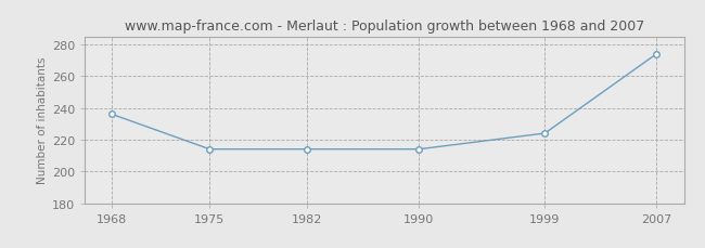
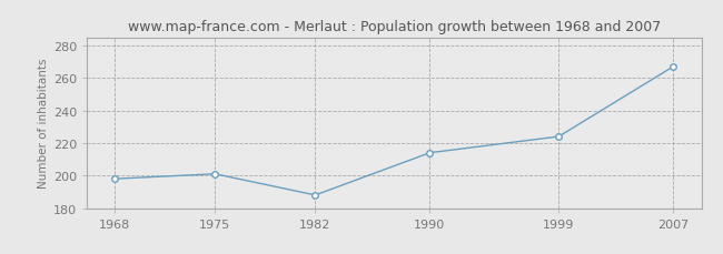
1968: 236 -> 198
1975: 214 -> 201
1982: 214 -> 188
2007: 274 -> 267
